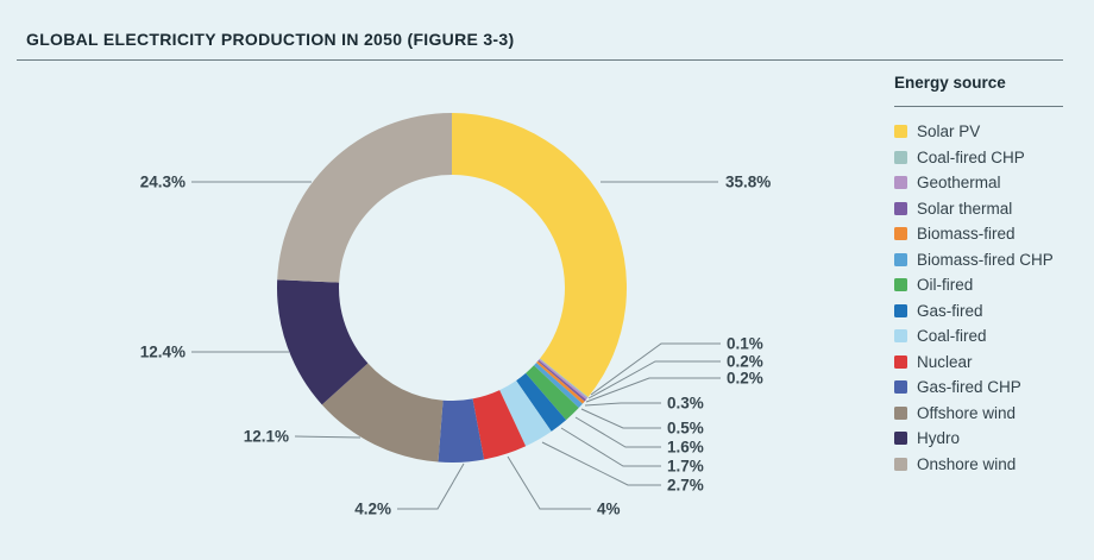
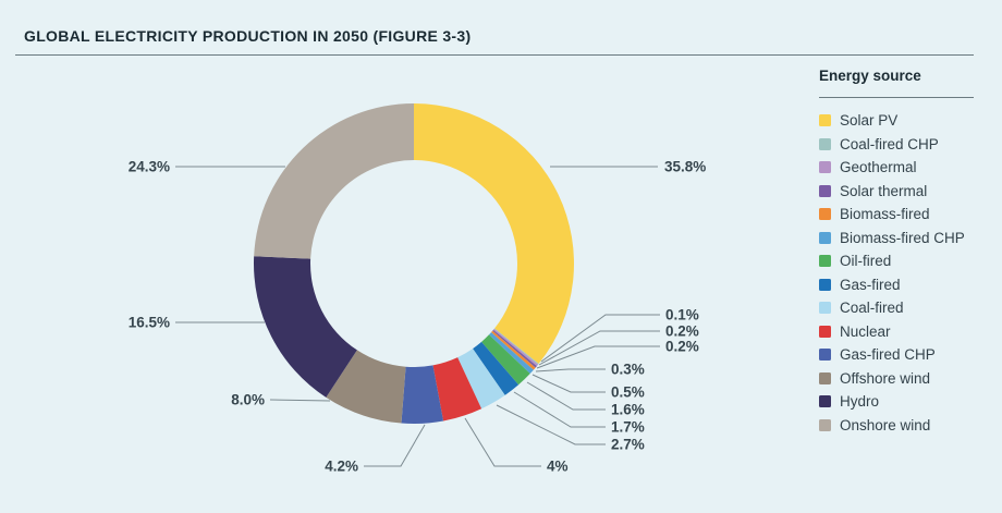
Offshore wind: 12.1% -> 8.0%
Hydro: 12.4% -> 16.5%
